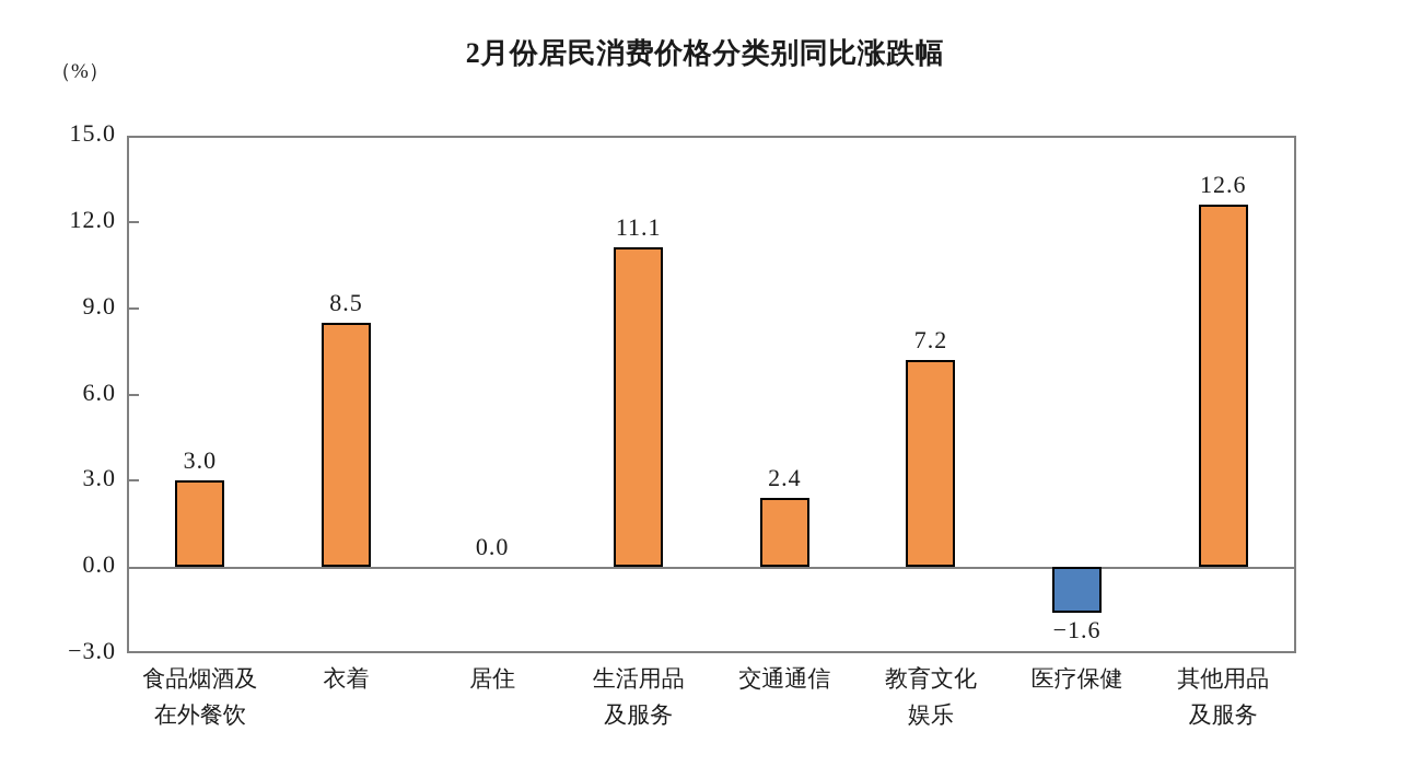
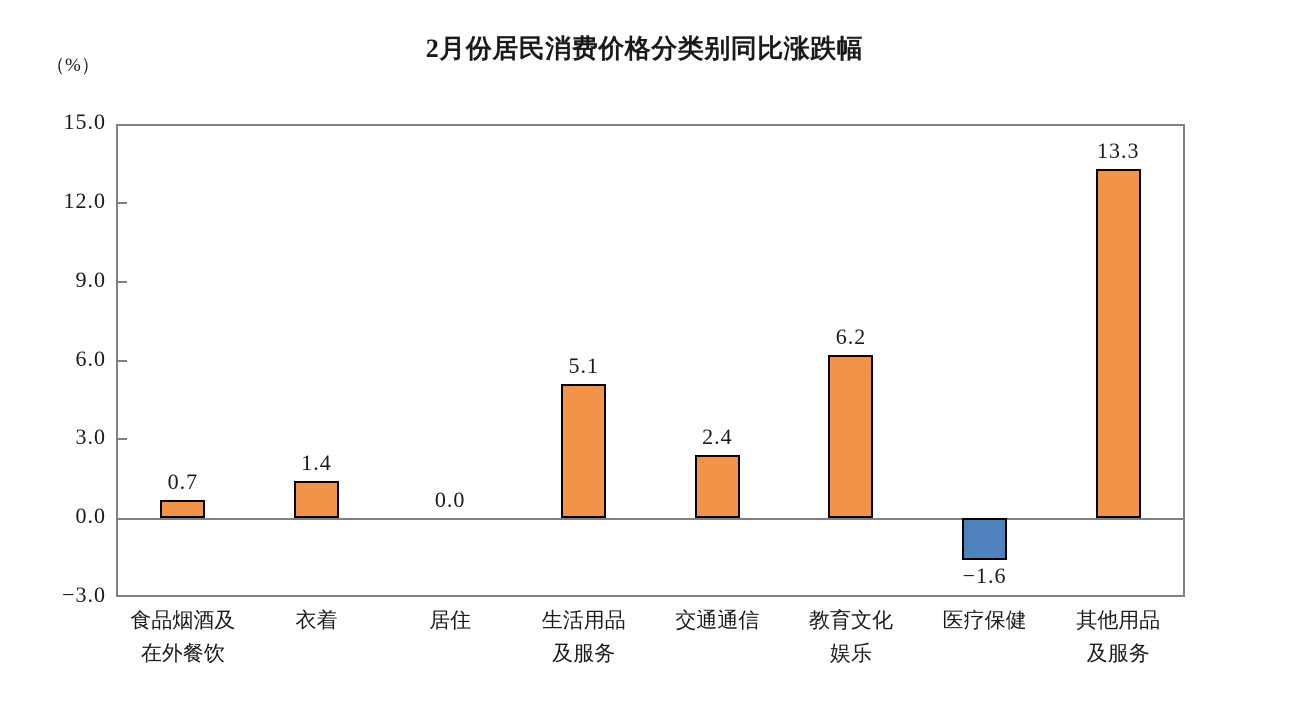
食品烟酒及 在外餐饮: 3.0 -> 0.7
衣着: 8.5 -> 1.4
生活用品 及服务: 11.1 -> 5.1
教育文化 娱乐: 7.2 -> 6.2
其他用品 及服务: 12.6 -> 13.3
